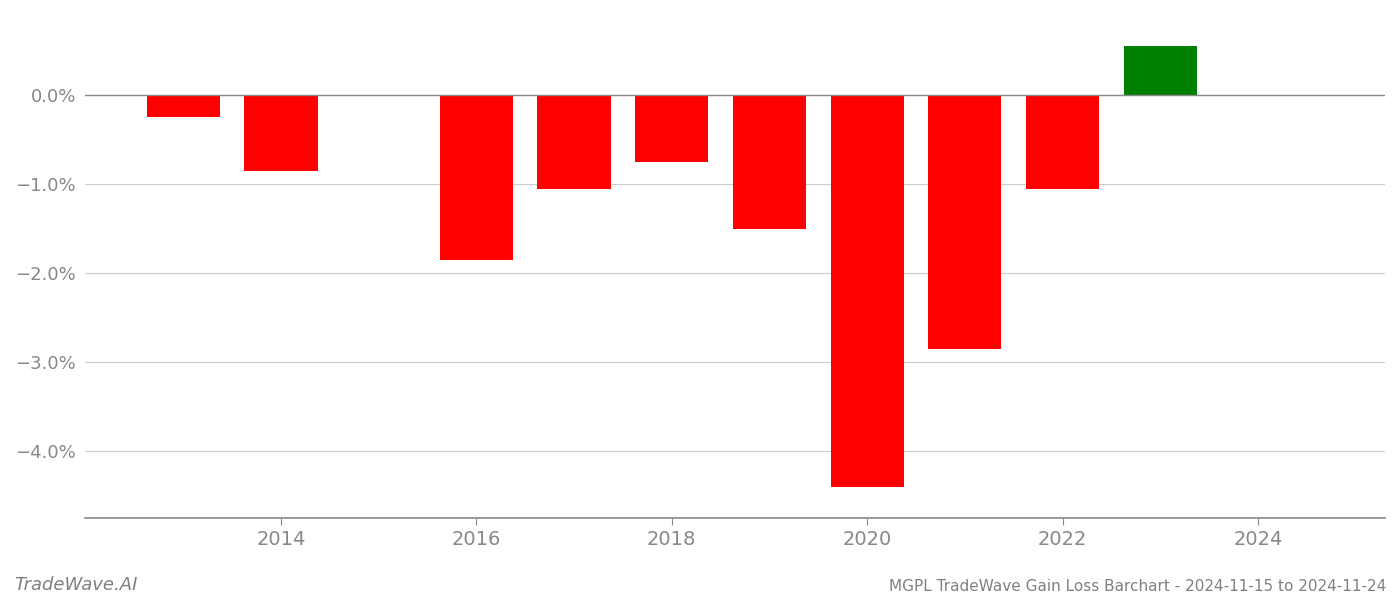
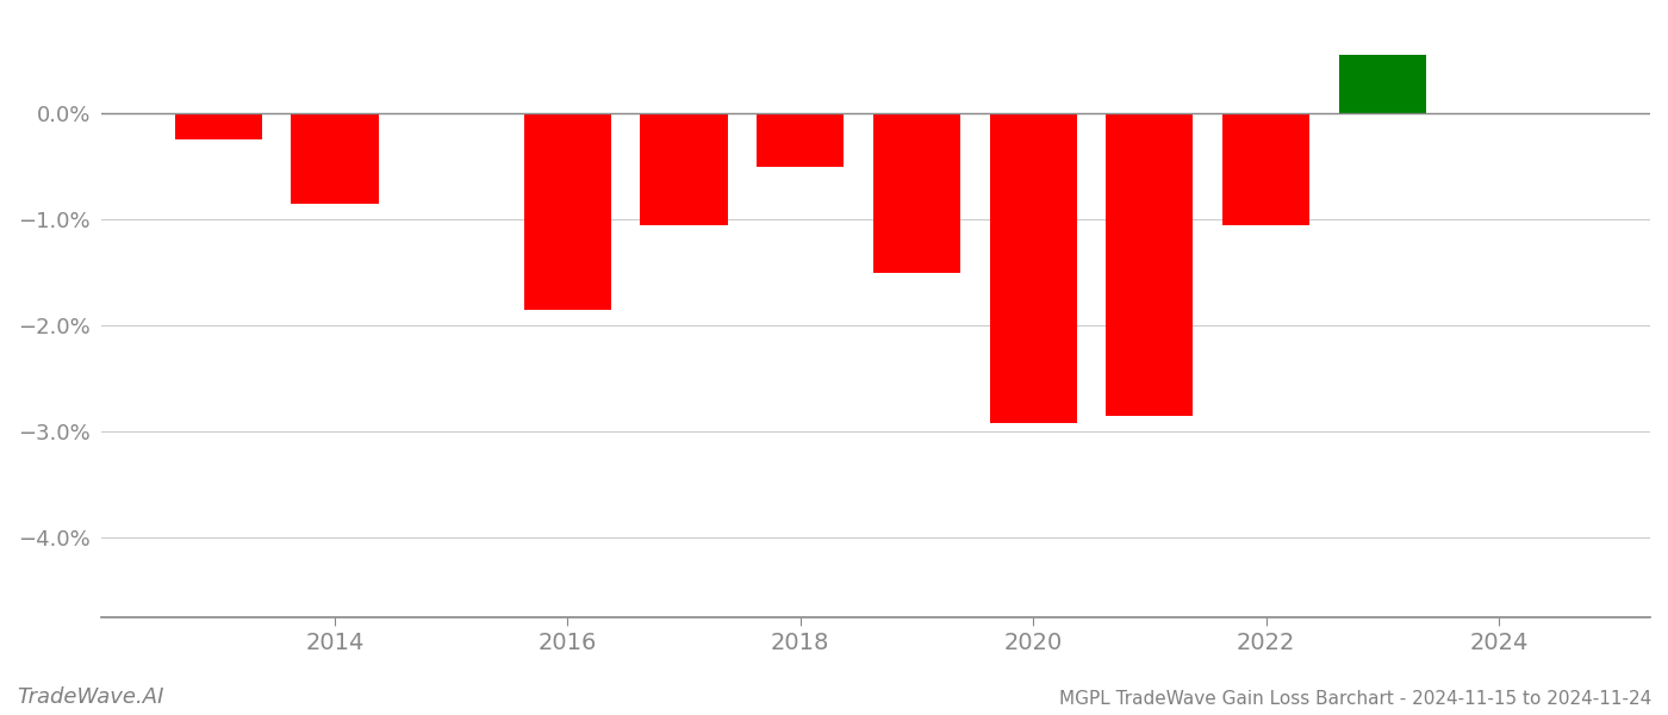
2018: -0.75% -> -0.50%
2020: -4.40% -> -2.92%
